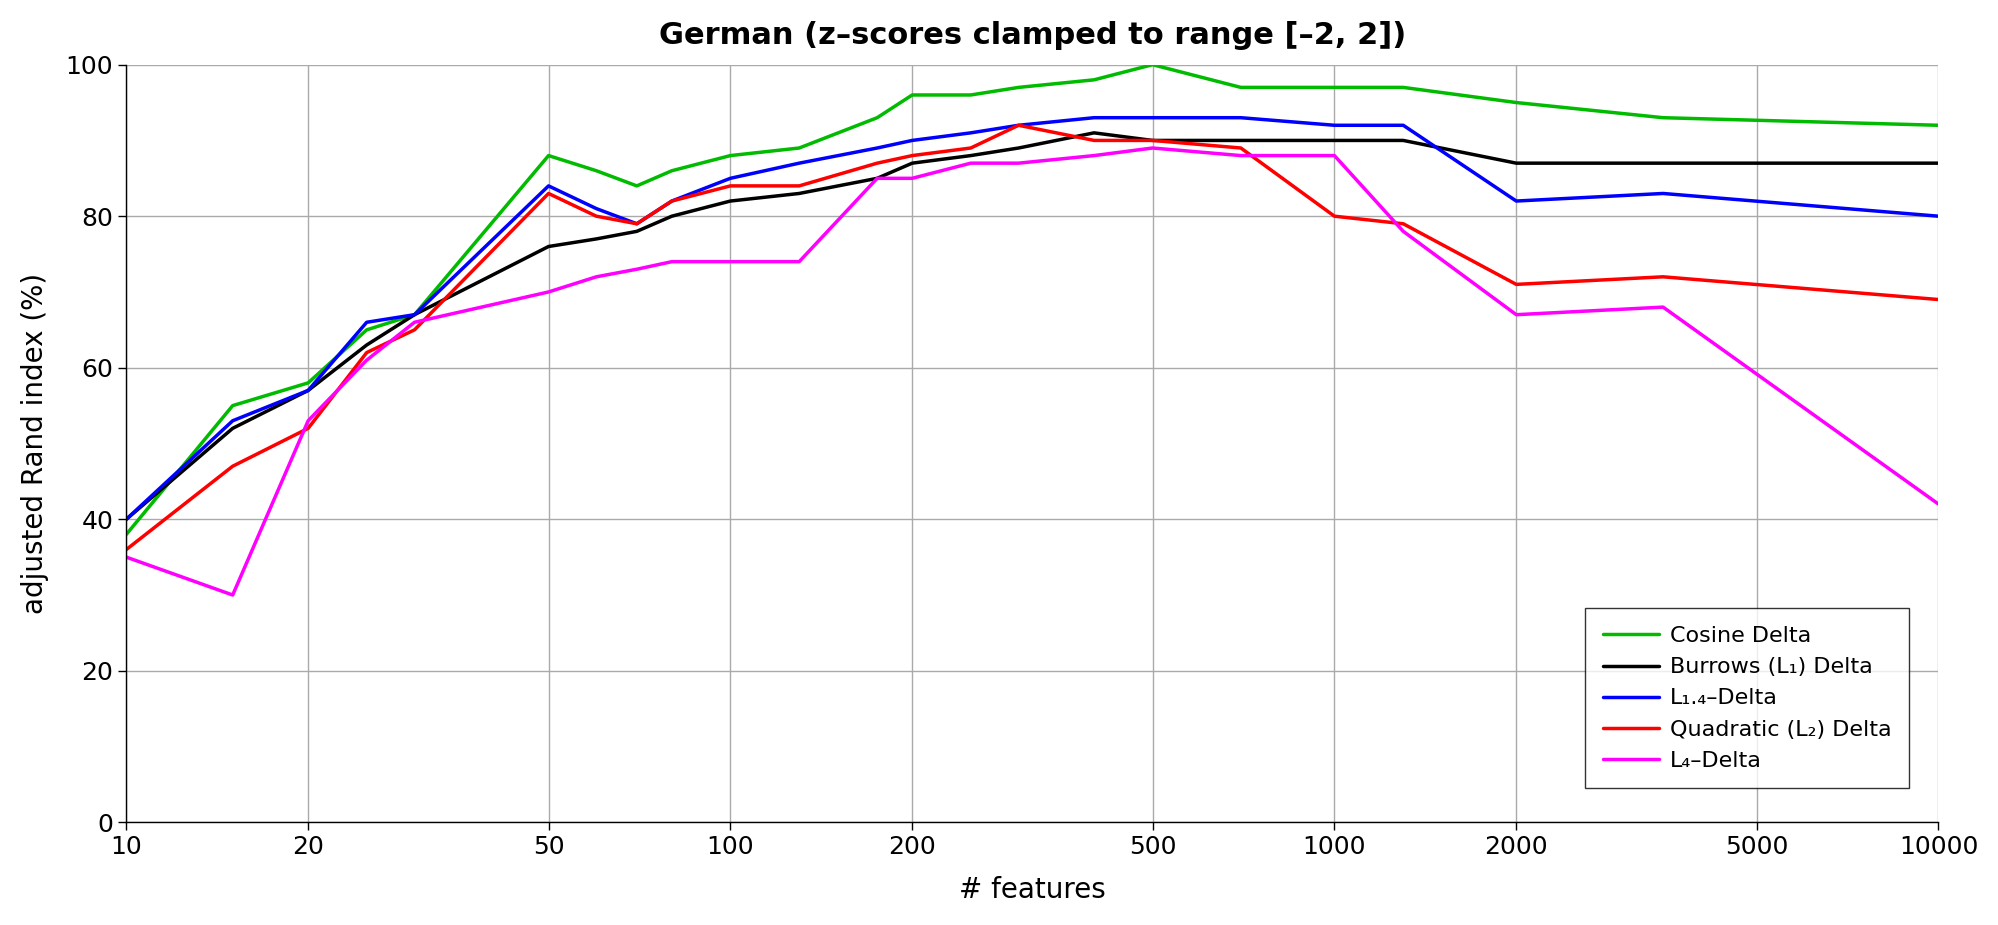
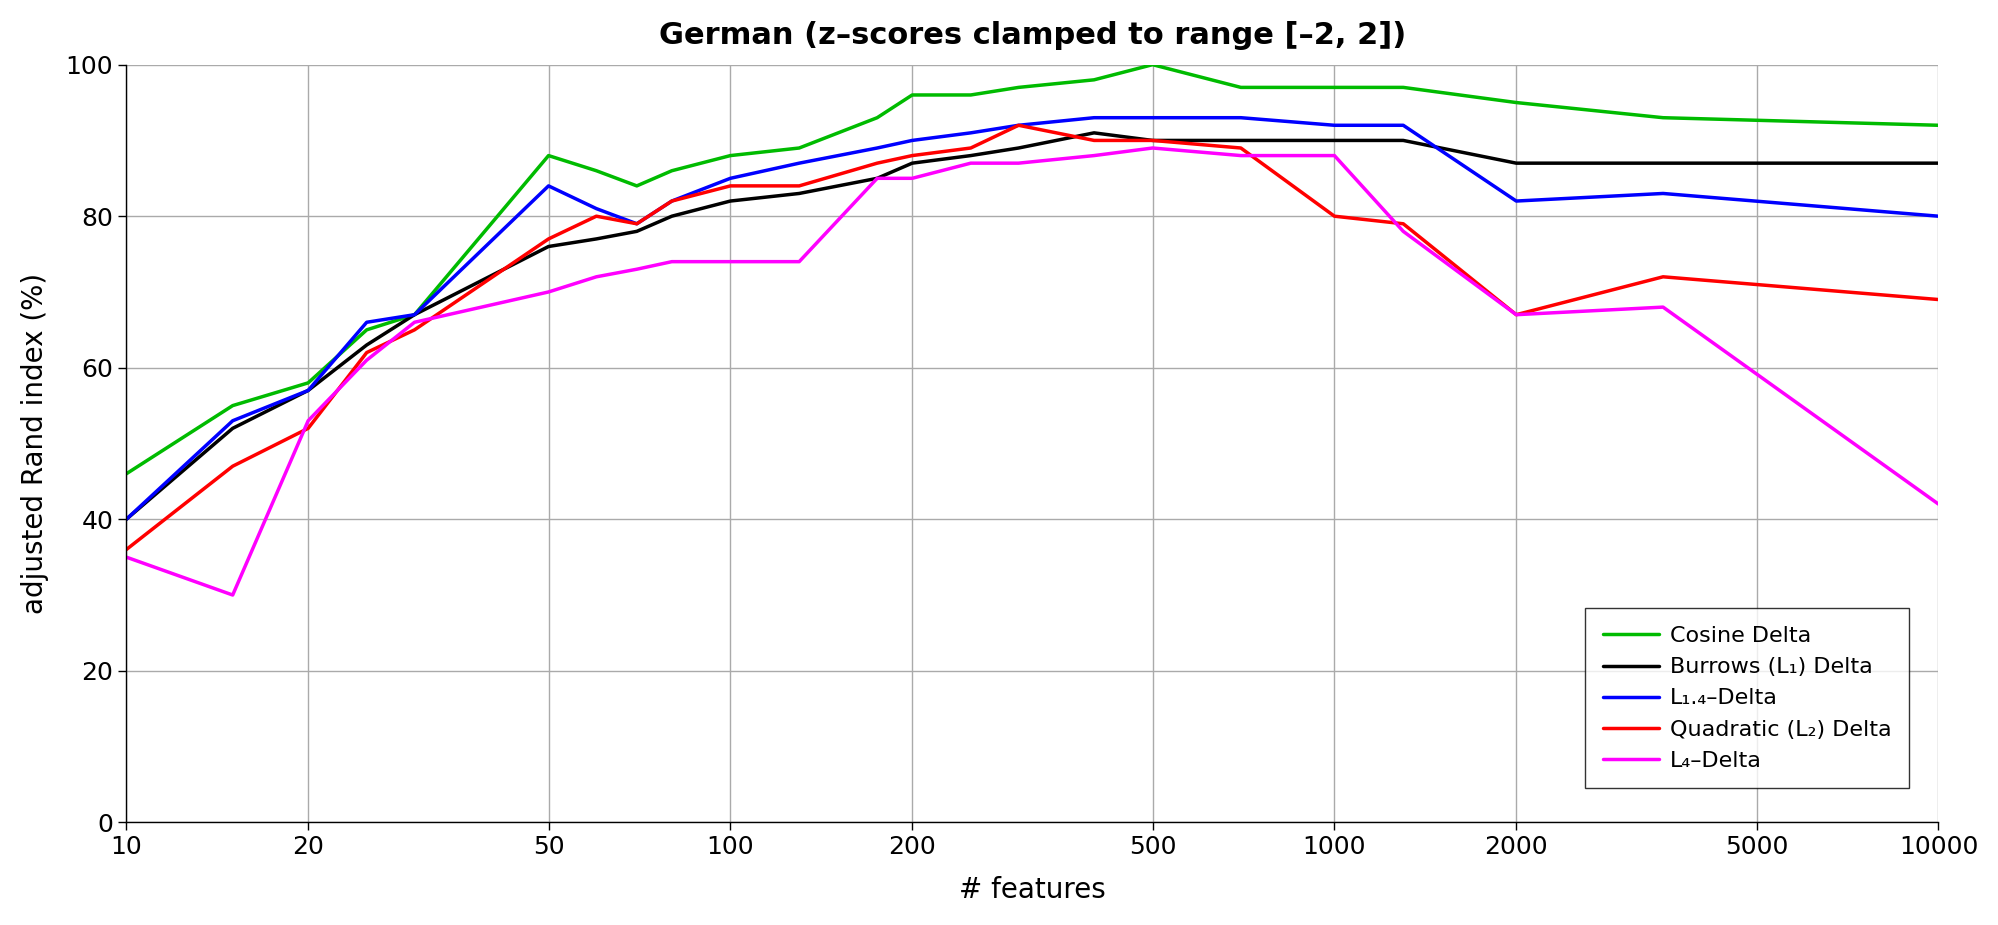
Cosine Delta/10: 38 -> 46
Quadratic (L₂) Delta/50: 83 -> 77
Quadratic (L₂) Delta/2000: 71 -> 67
